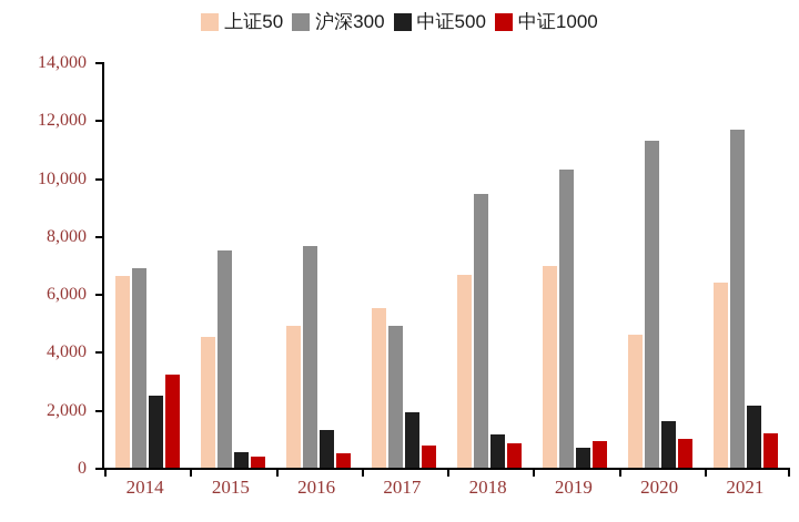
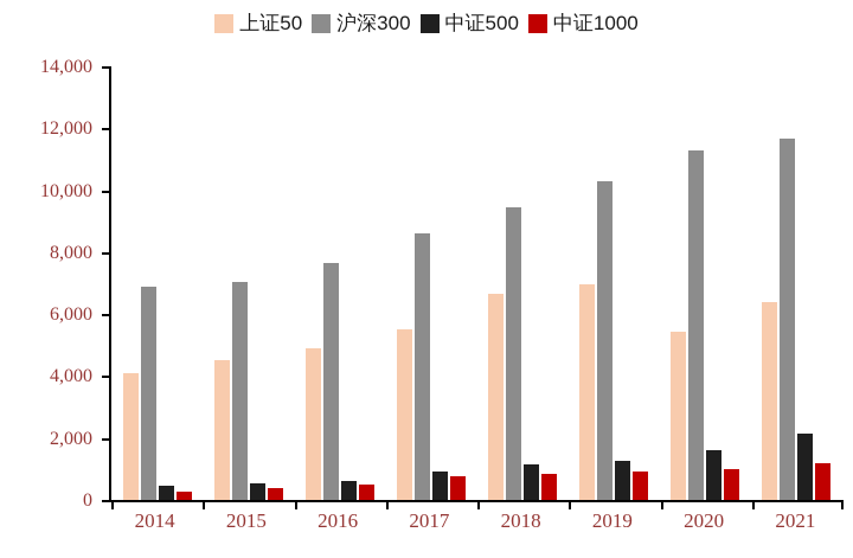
上证50/2014: 6600 -> 4100
中证500/2014: 2500 -> 400
中证1000/2014: 3200 -> 200
沪深300/2015: 7500 -> 7000
中证500/2016: 1300 -> 600
沪深300/2017: 4900 -> 8600
中证500/2017: 1900 -> 900
中证500/2019: 700 -> 1200
上证50/2020: 4600 -> 5400
